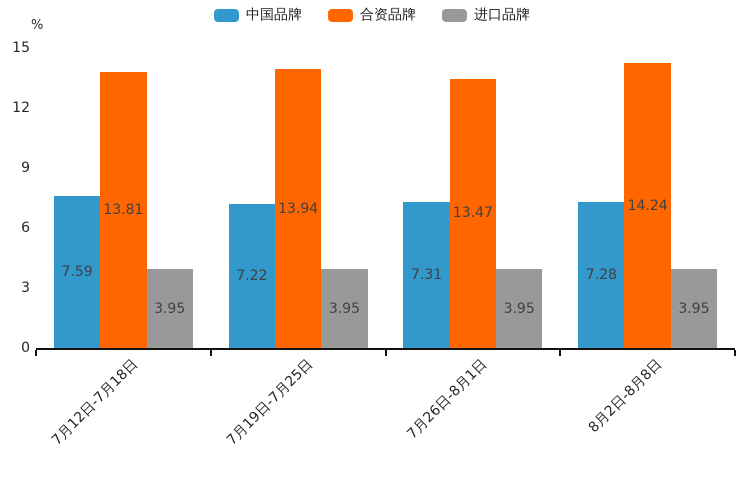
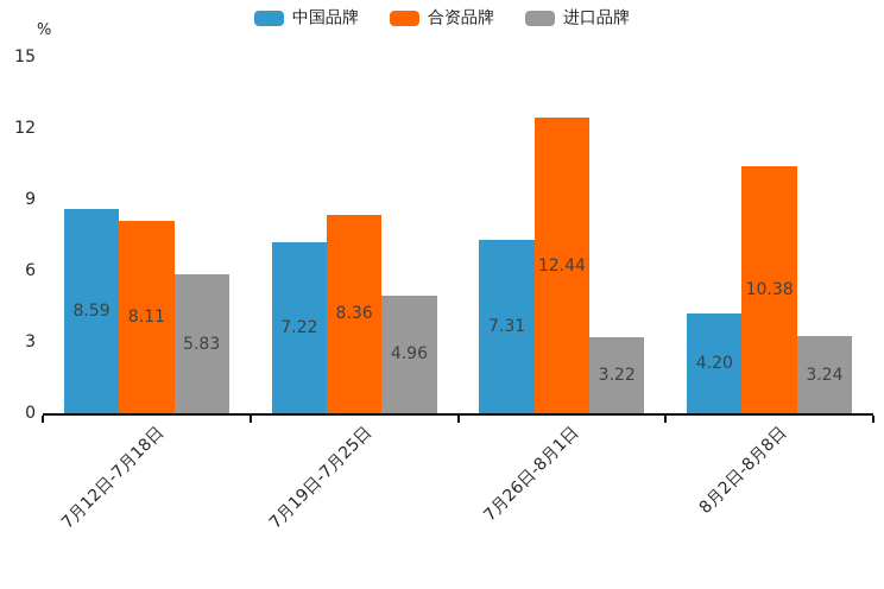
中国品牌/7月12日-7月18日: 7.59 -> 8.59
合资品牌/7月12日-7月18日: 13.81 -> 8.11
进口品牌/7月12日-7月18日: 3.95 -> 5.83
合资品牌/7月19日-7月25日: 13.94 -> 8.36
进口品牌/7月19日-7月25日: 3.95 -> 4.96
合资品牌/7月26日-8月1日: 13.47 -> 12.44
进口品牌/7月26日-8月1日: 3.95 -> 3.22
中国品牌/8月2日-8月8日: 7.28 -> 4.20
合资品牌/8月2日-8月8日: 14.24 -> 10.38
进口品牌/8月2日-8月8日: 3.95 -> 3.24
